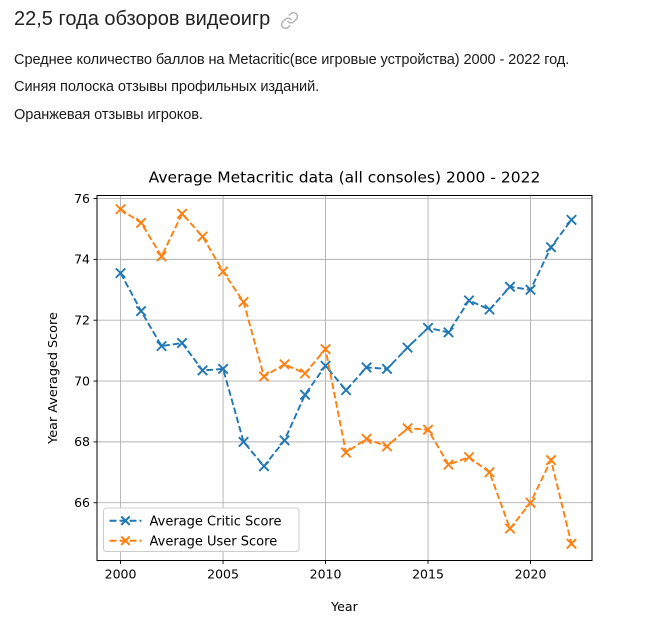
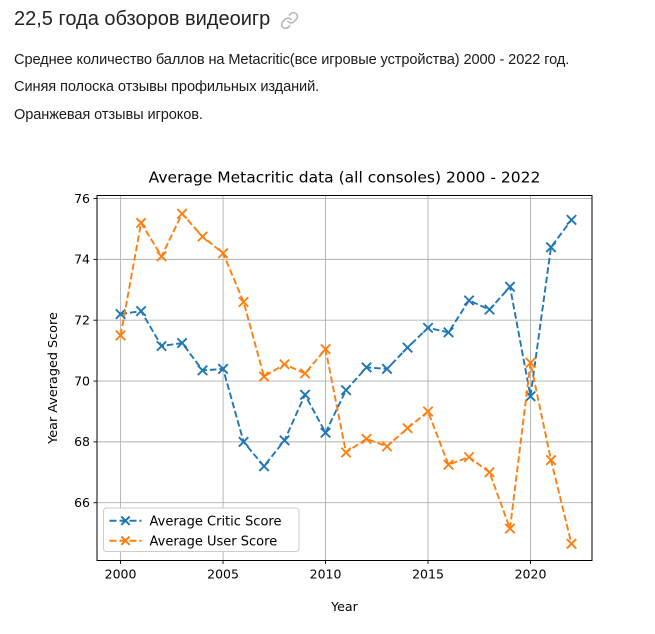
Average Critic Score/2000: 73.5 -> 72.2
Average User Score/2000: 75.7 -> 71.5
Average User Score/2005: 73.6 -> 74.2
Average Critic Score/2010: 70.5 -> 68.3
Average User Score/2015: 68.4 -> 69.0
Average Critic Score/2020: 73.0 -> 69.5
Average User Score/2020: 66.0 -> 70.6
